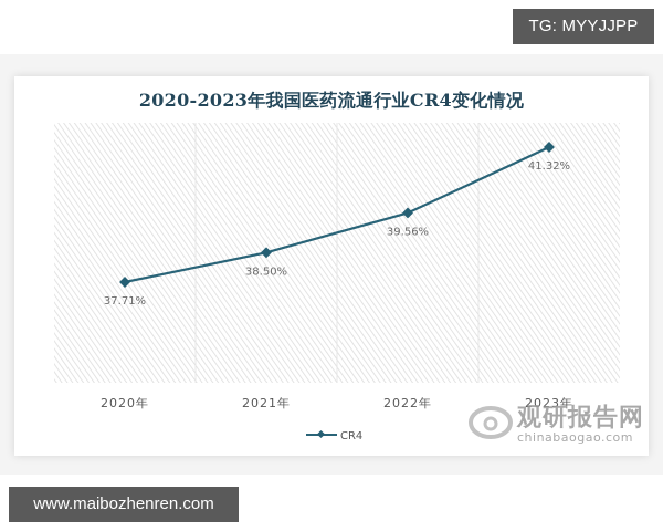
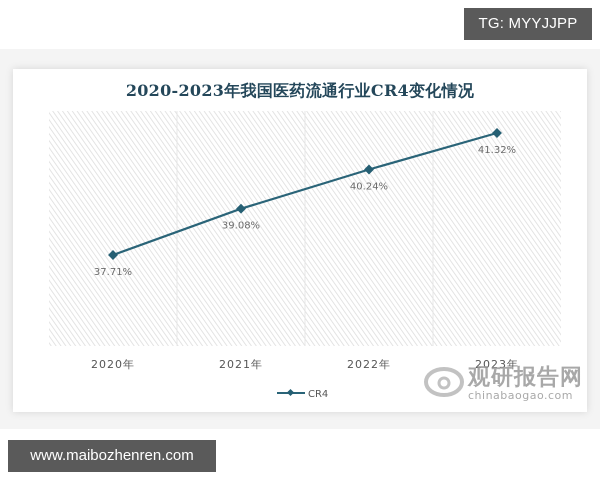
2021年: 38.50% -> 39.08%
2022年: 39.56% -> 40.24%
